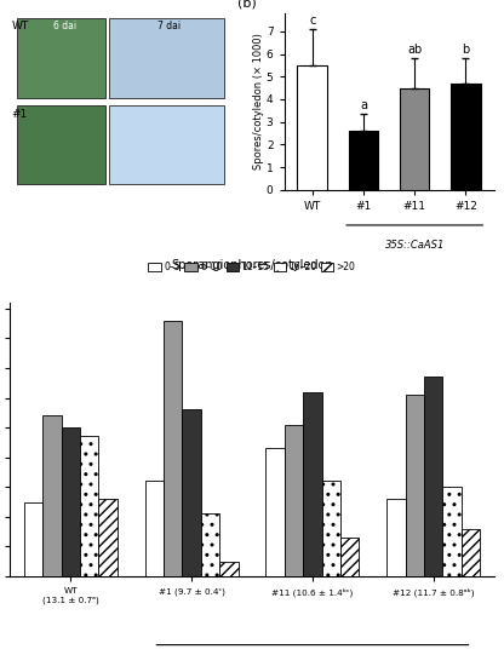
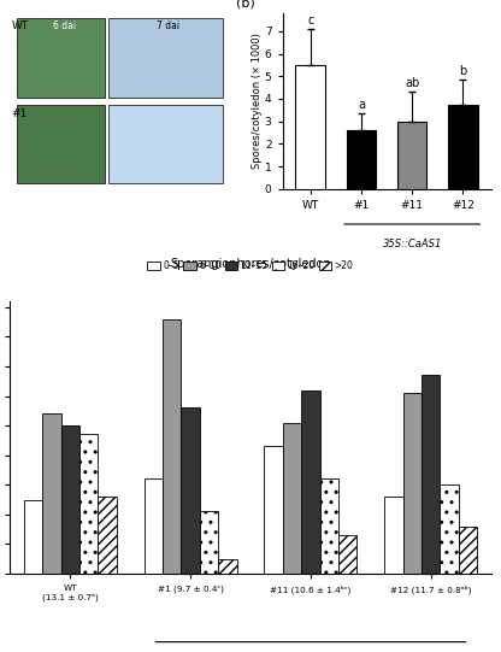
#11: 4.5 -> 3.0
#12: 4.7 -> 3.8
